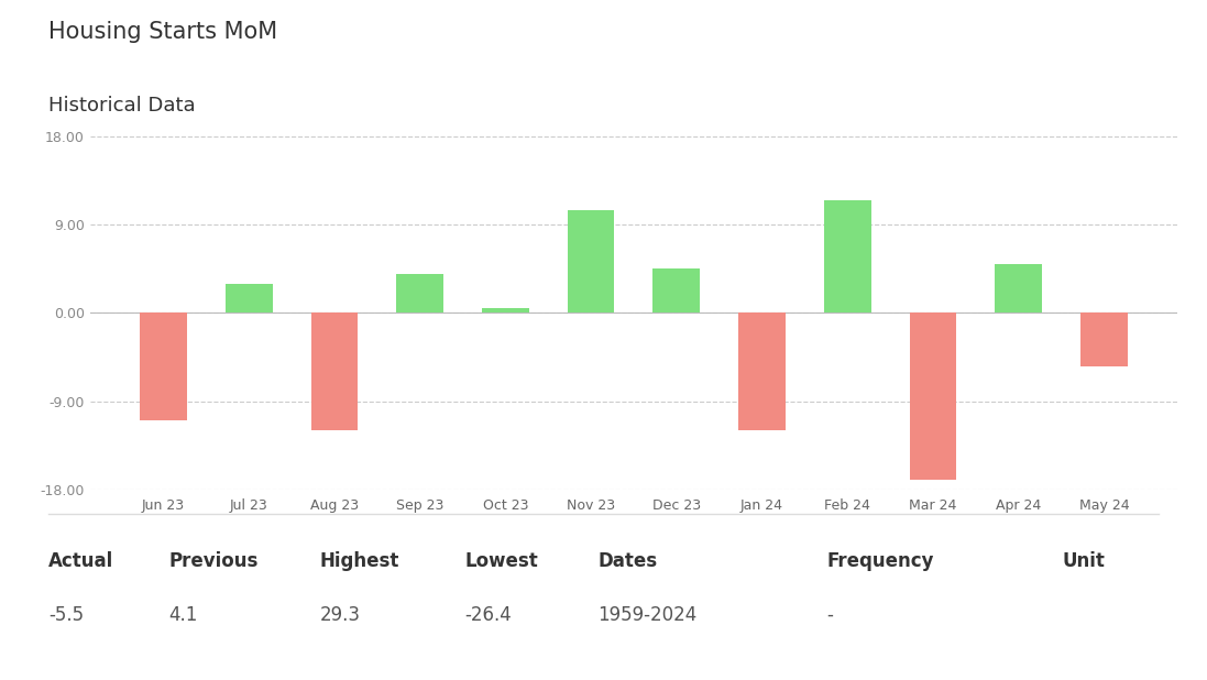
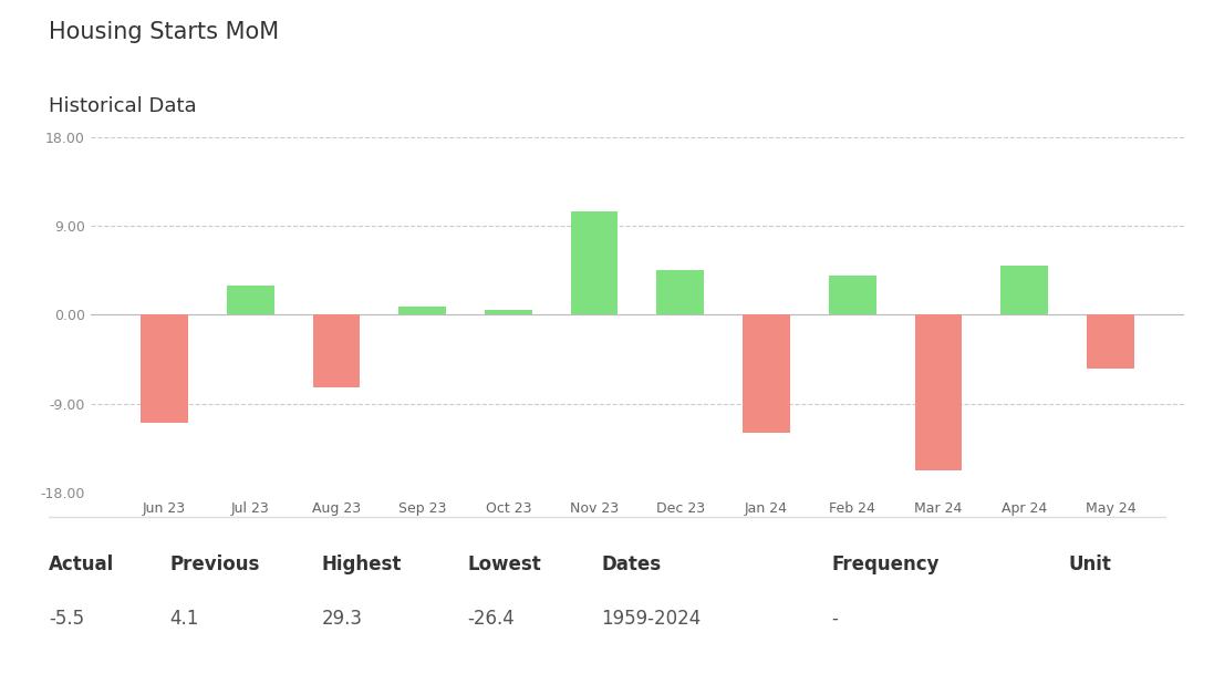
Aug 23: -12.0 -> -7.4
Sep 23: 4.0 -> 0.8
Feb 24: 11.5 -> 4.0
Mar 24: -17.0 -> -15.8
